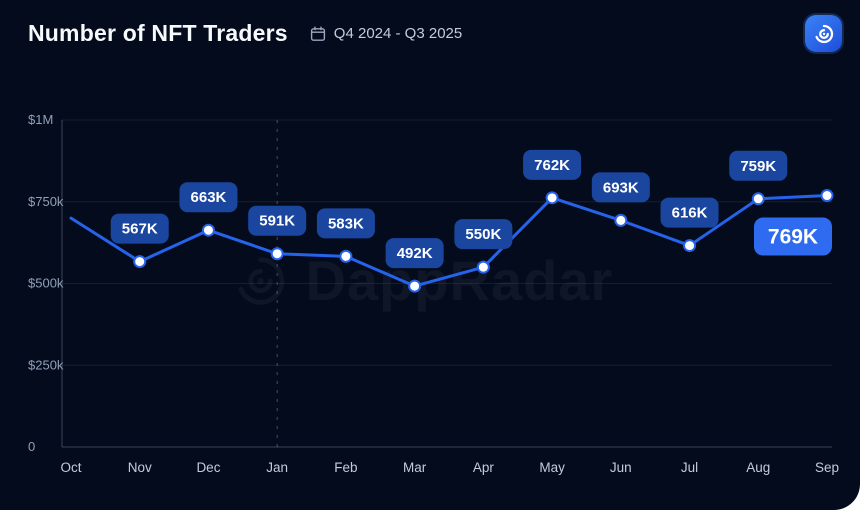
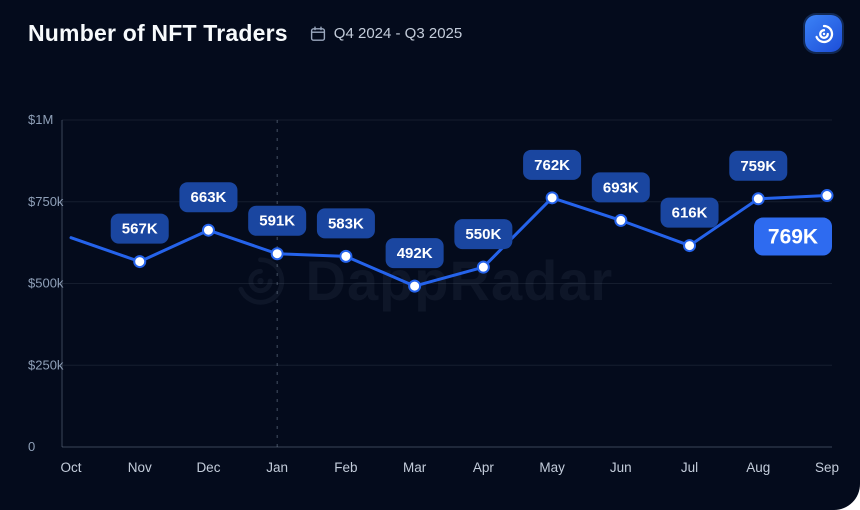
Oct: $700k -> $640k
